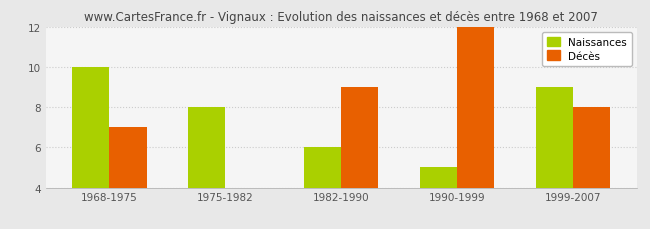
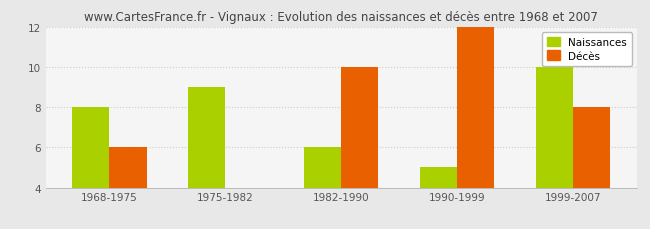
Naissances/1968-1975: 10 -> 8
Décès/1968-1975: 7 -> 6
Naissances/1975-1982: 8 -> 9
Décès/1982-1990: 9 -> 10
Naissances/1999-2007: 9 -> 10
